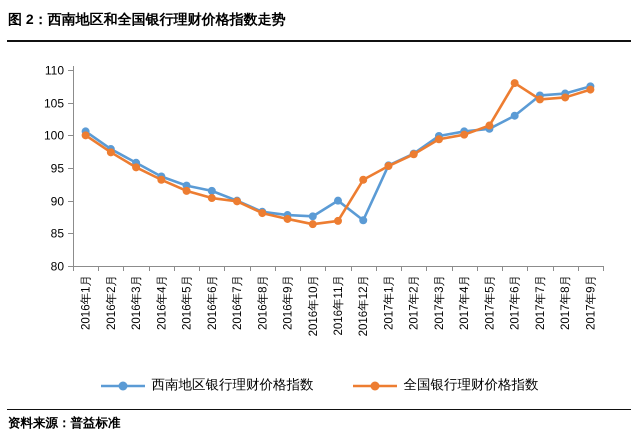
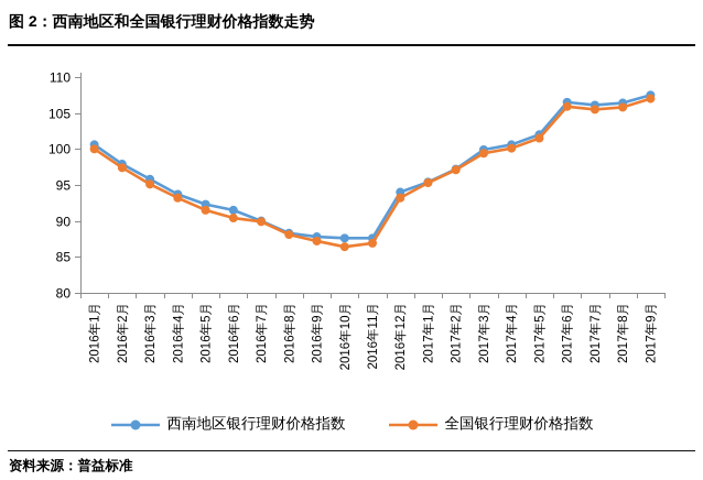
西南地区银行理财价格指数/2016年11月: 90 -> 88
西南地区银行理财价格指数/2016年12月: 87 -> 94
西南地区银行理财价格指数/2017年5月: 101 -> 102
西南地区银行理财价格指数/2017年6月: 103 -> 106
全国银行理财价格指数/2017年6月: 108 -> 106
